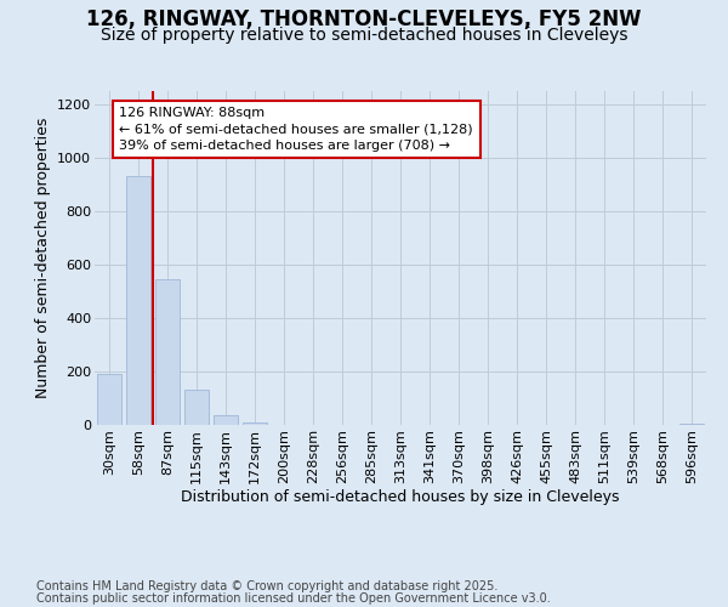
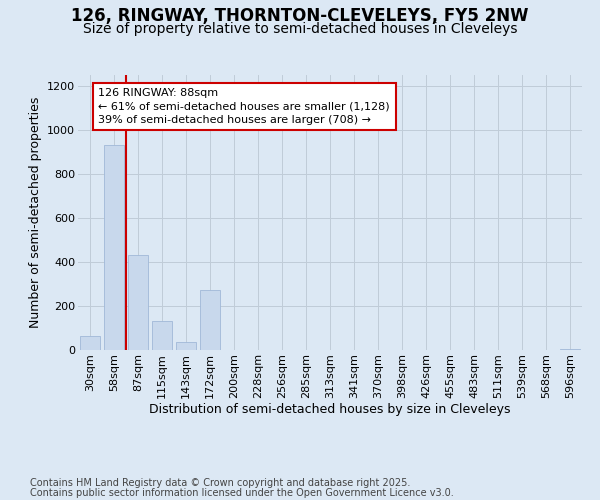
30sqm: 190 -> 65
87sqm: 545 -> 430
172sqm: 10 -> 275
